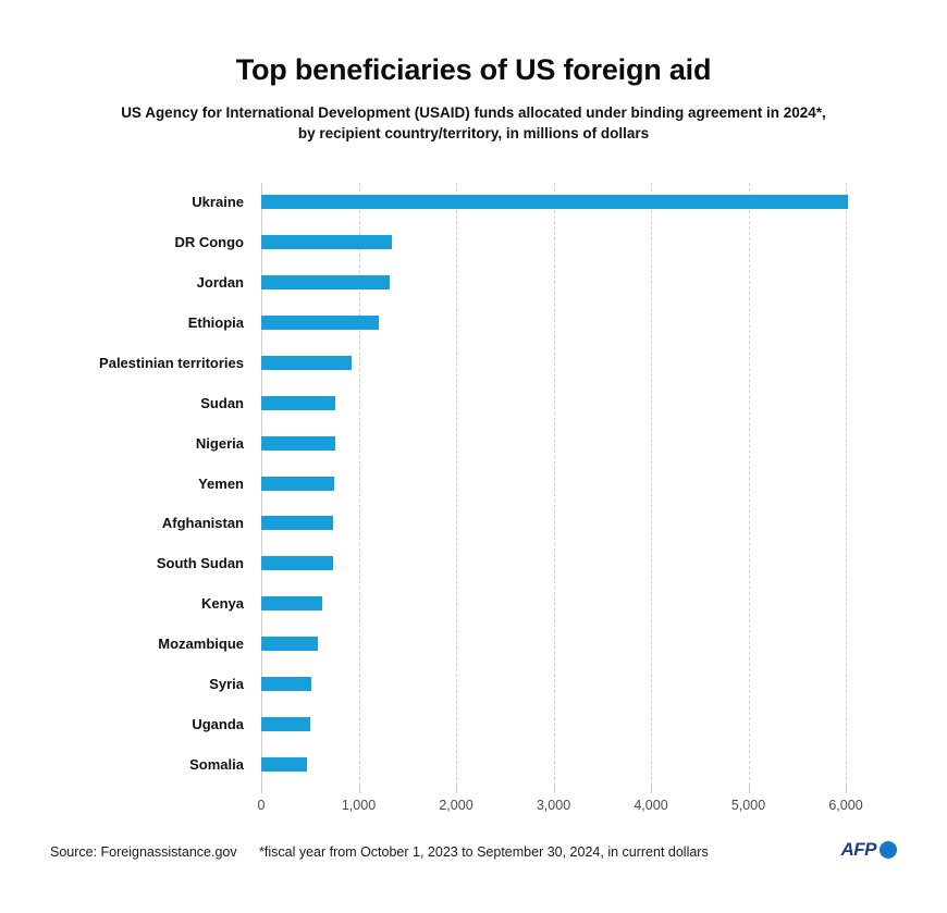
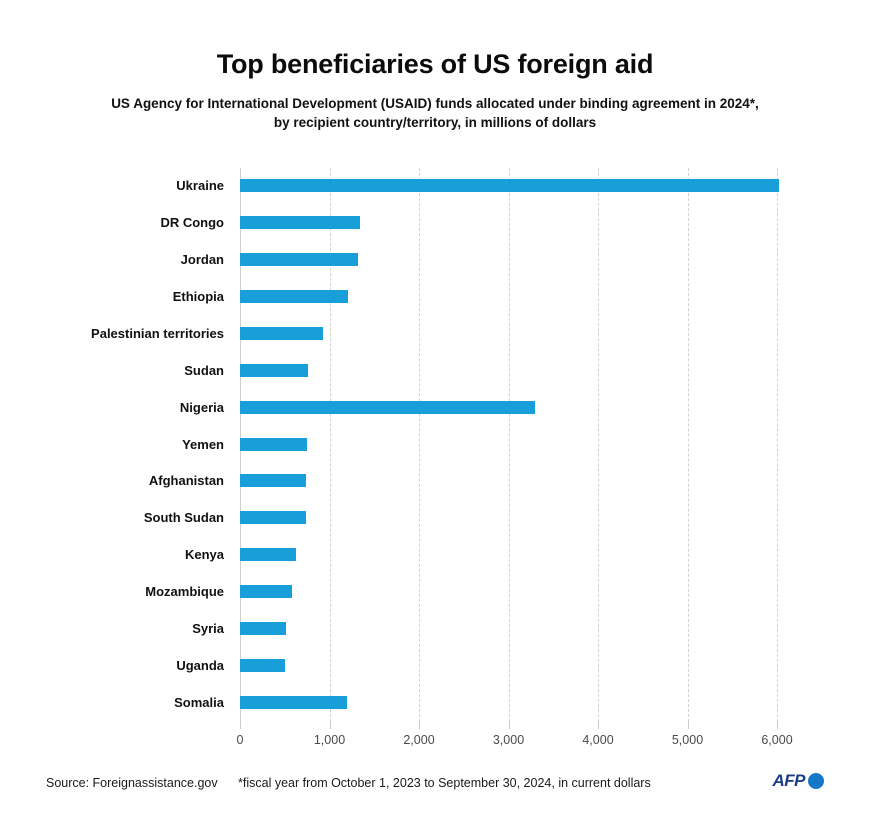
Nigeria: 800 -> 3300
Somalia: 500 -> 1200
